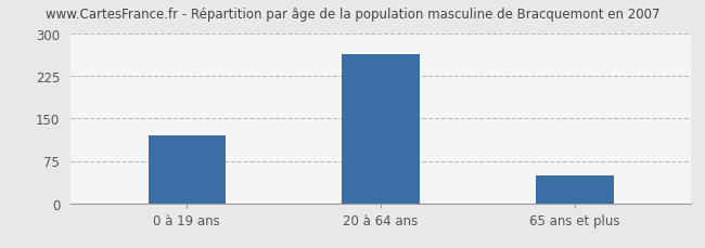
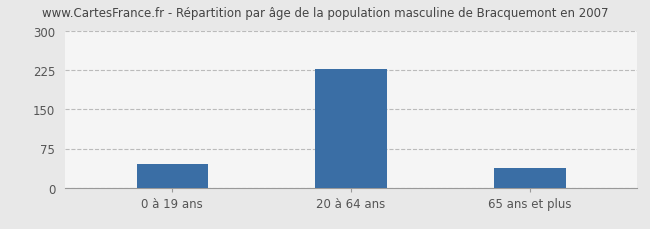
0 à 19 ans: 120 -> 46
20 à 64 ans: 263 -> 228
65 ans et plus: 50 -> 38
